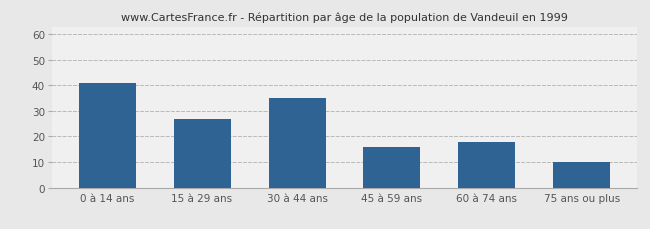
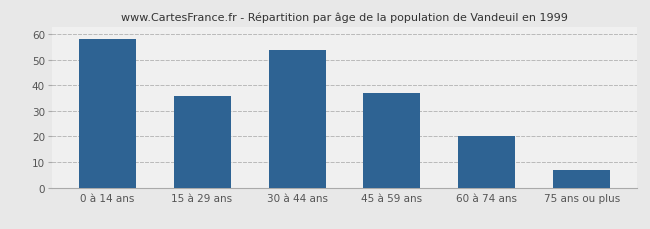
0 à 14 ans: 41 -> 58
15 à 29 ans: 27 -> 36
30 à 44 ans: 35 -> 54
45 à 59 ans: 16 -> 37
60 à 74 ans: 18 -> 20
75 ans ou plus: 10 -> 7
